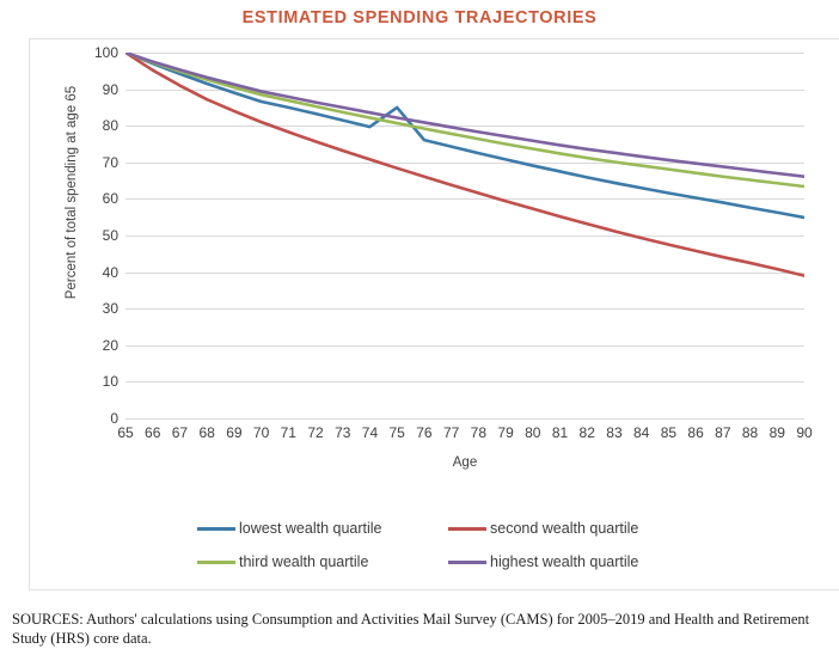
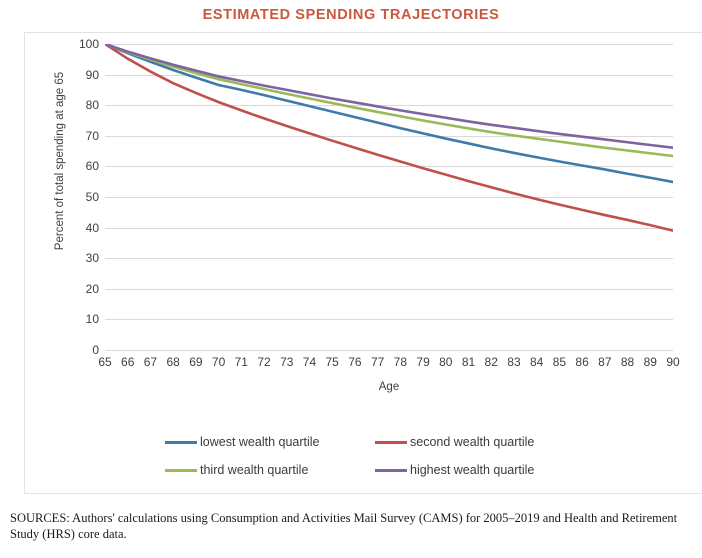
lowest wealth quartile/75: 85 -> 78
